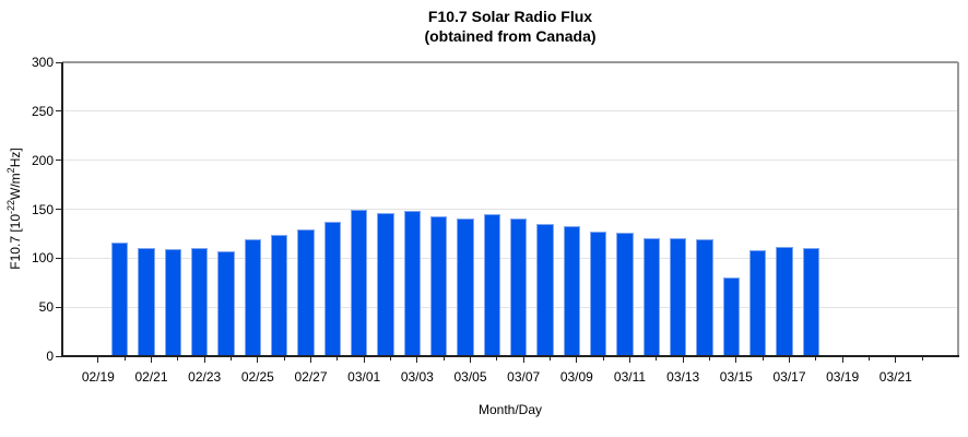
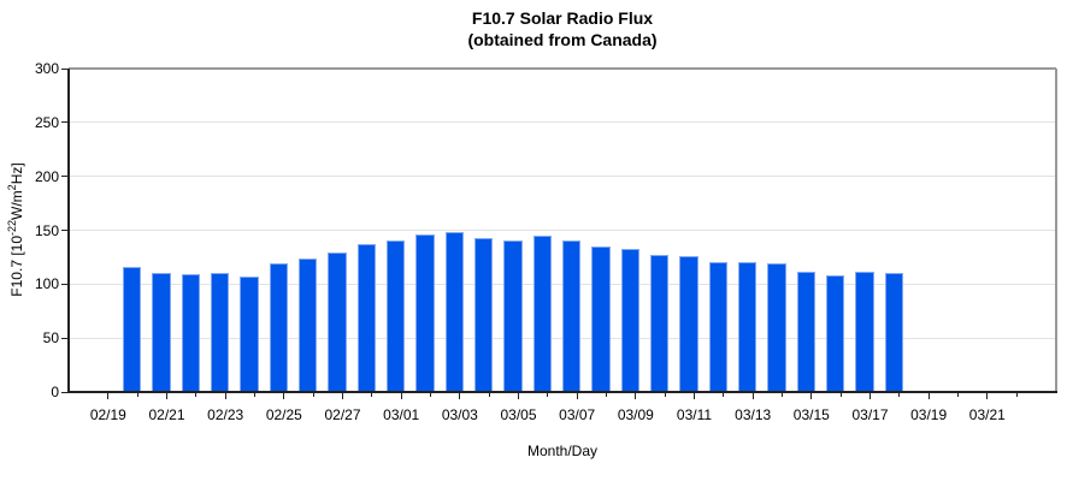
03/01: 150 -> 140
03/15: 80 -> 110
